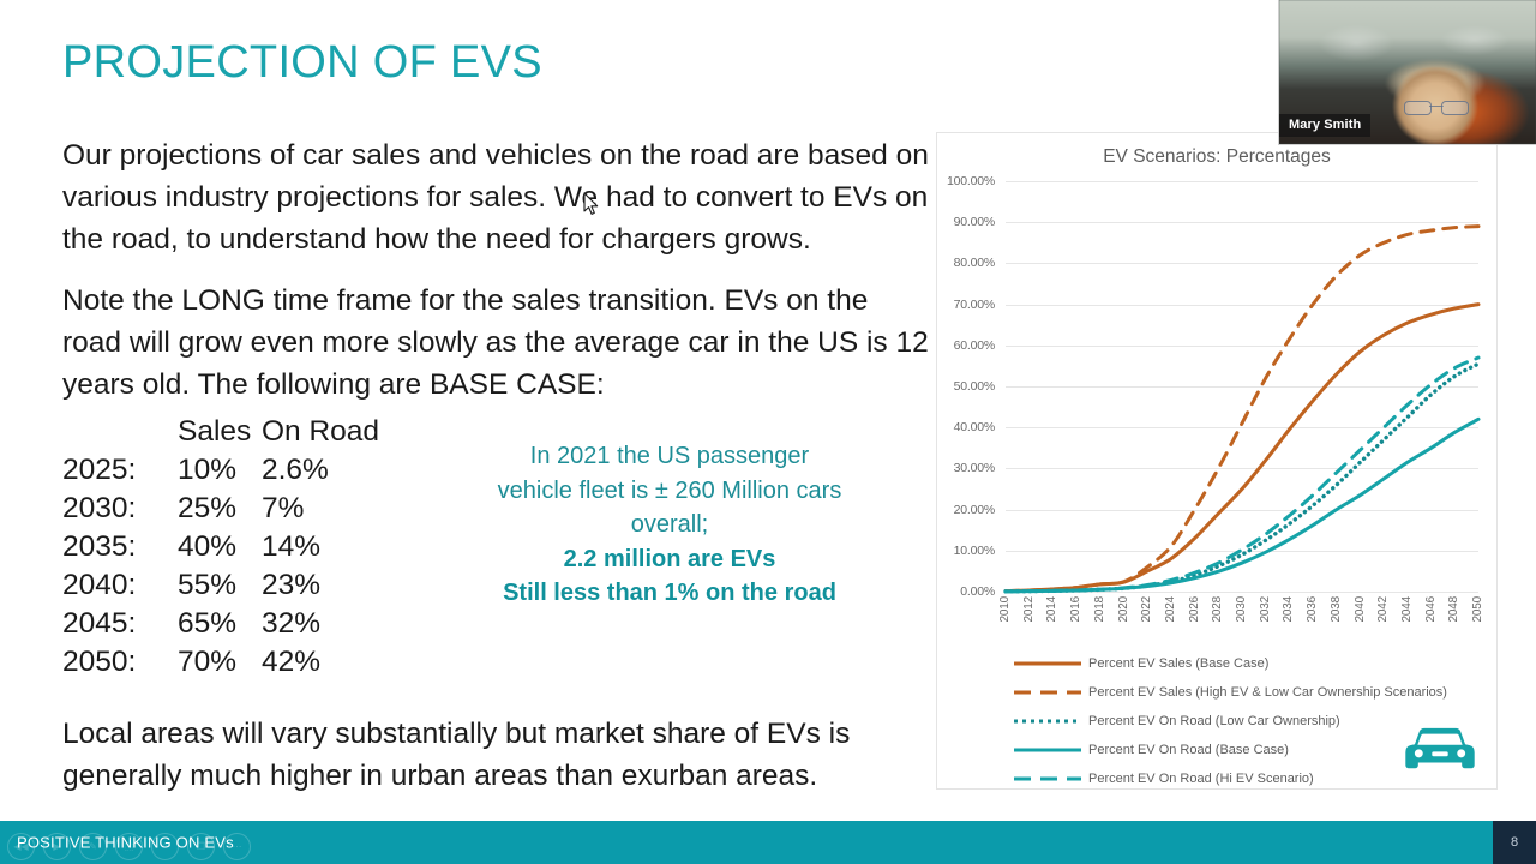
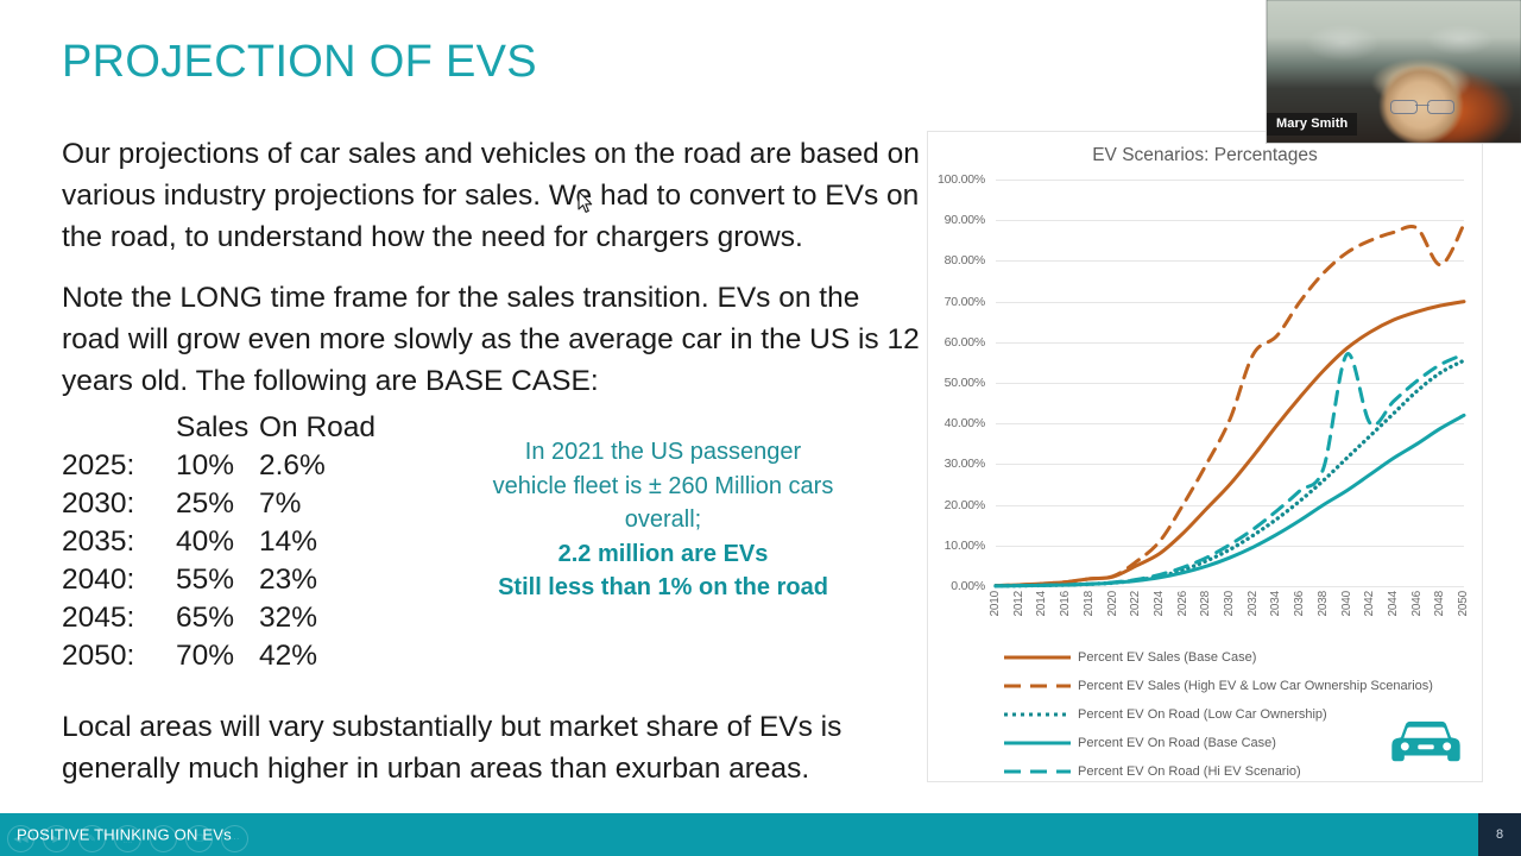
Percent EV Sales (High EV & Low Car Ownership Scenarios)/2032: 52% -> 57%
Percent EV On Road (Hi EV Scenario)/2040: 34% -> 57%
Percent EV Sales (High EV & Low Car Ownership Scenarios)/2048: 89% -> 79%
